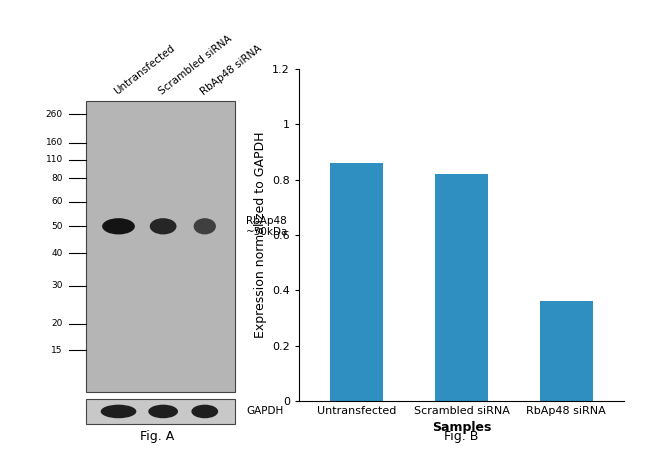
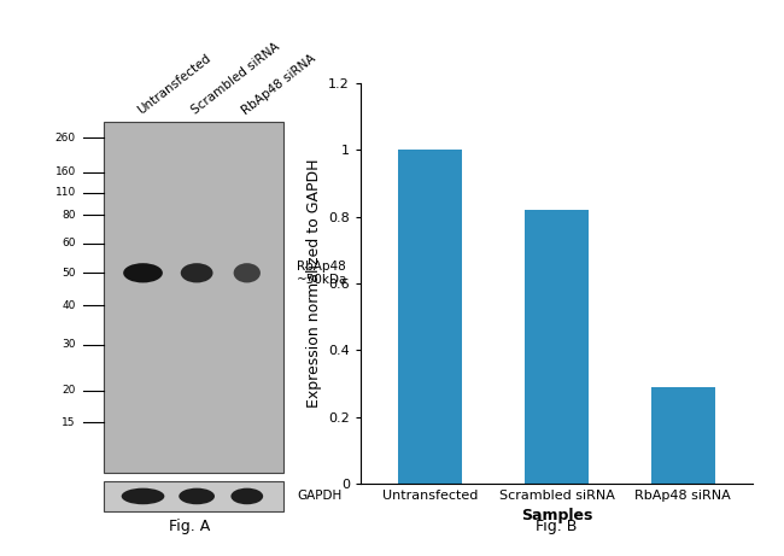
Untransfected: 0.86 -> 1.00
RbAp48 siRNA: 0.36 -> 0.29
